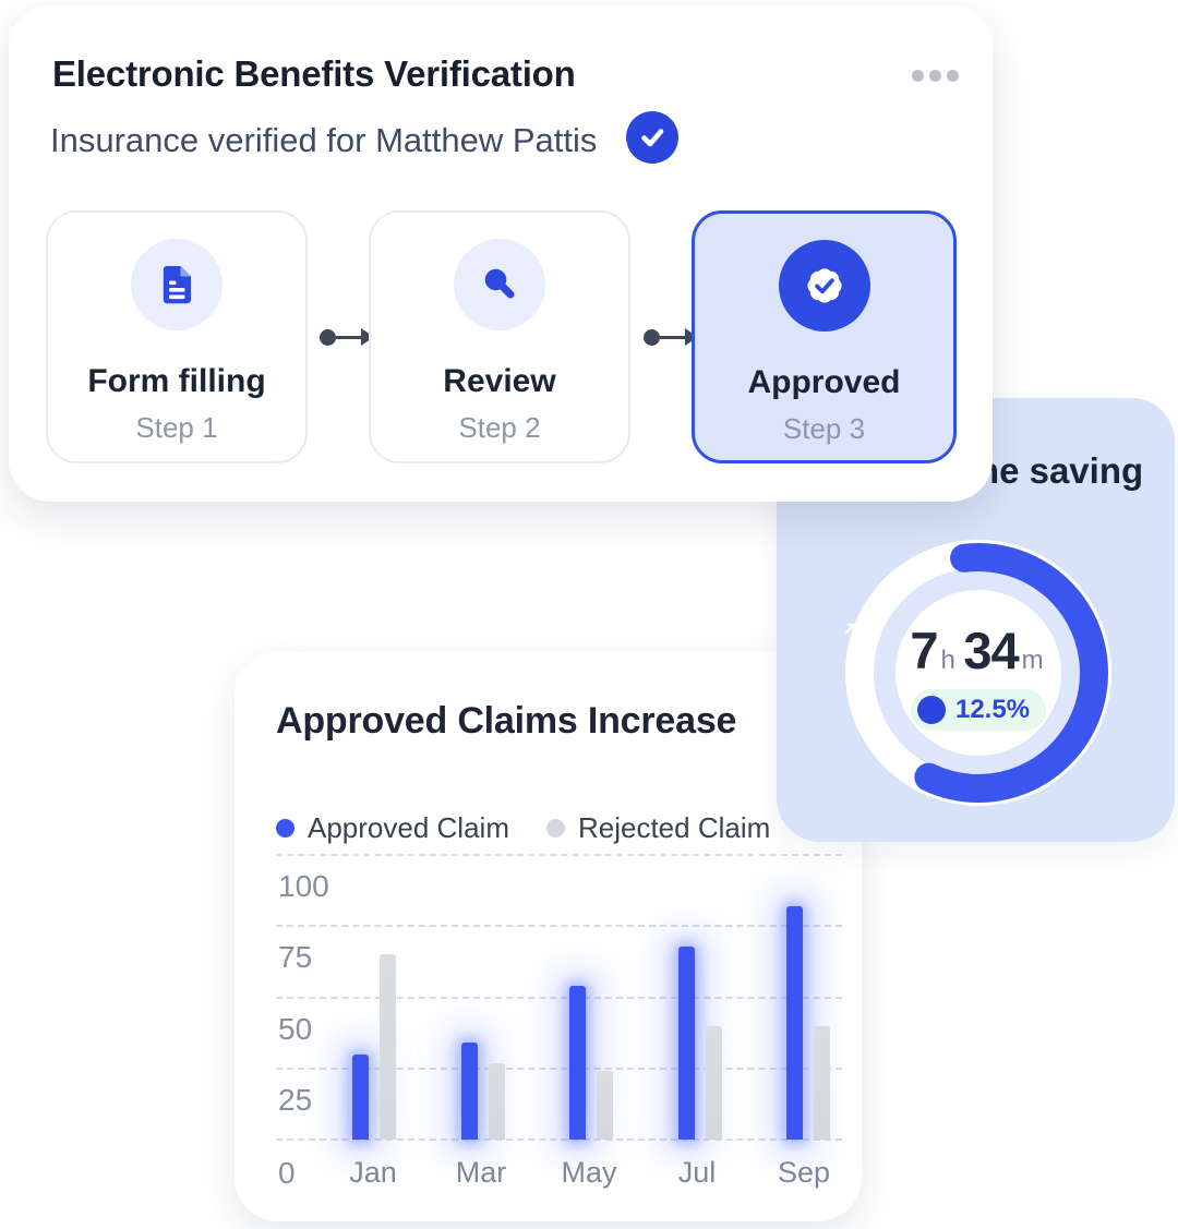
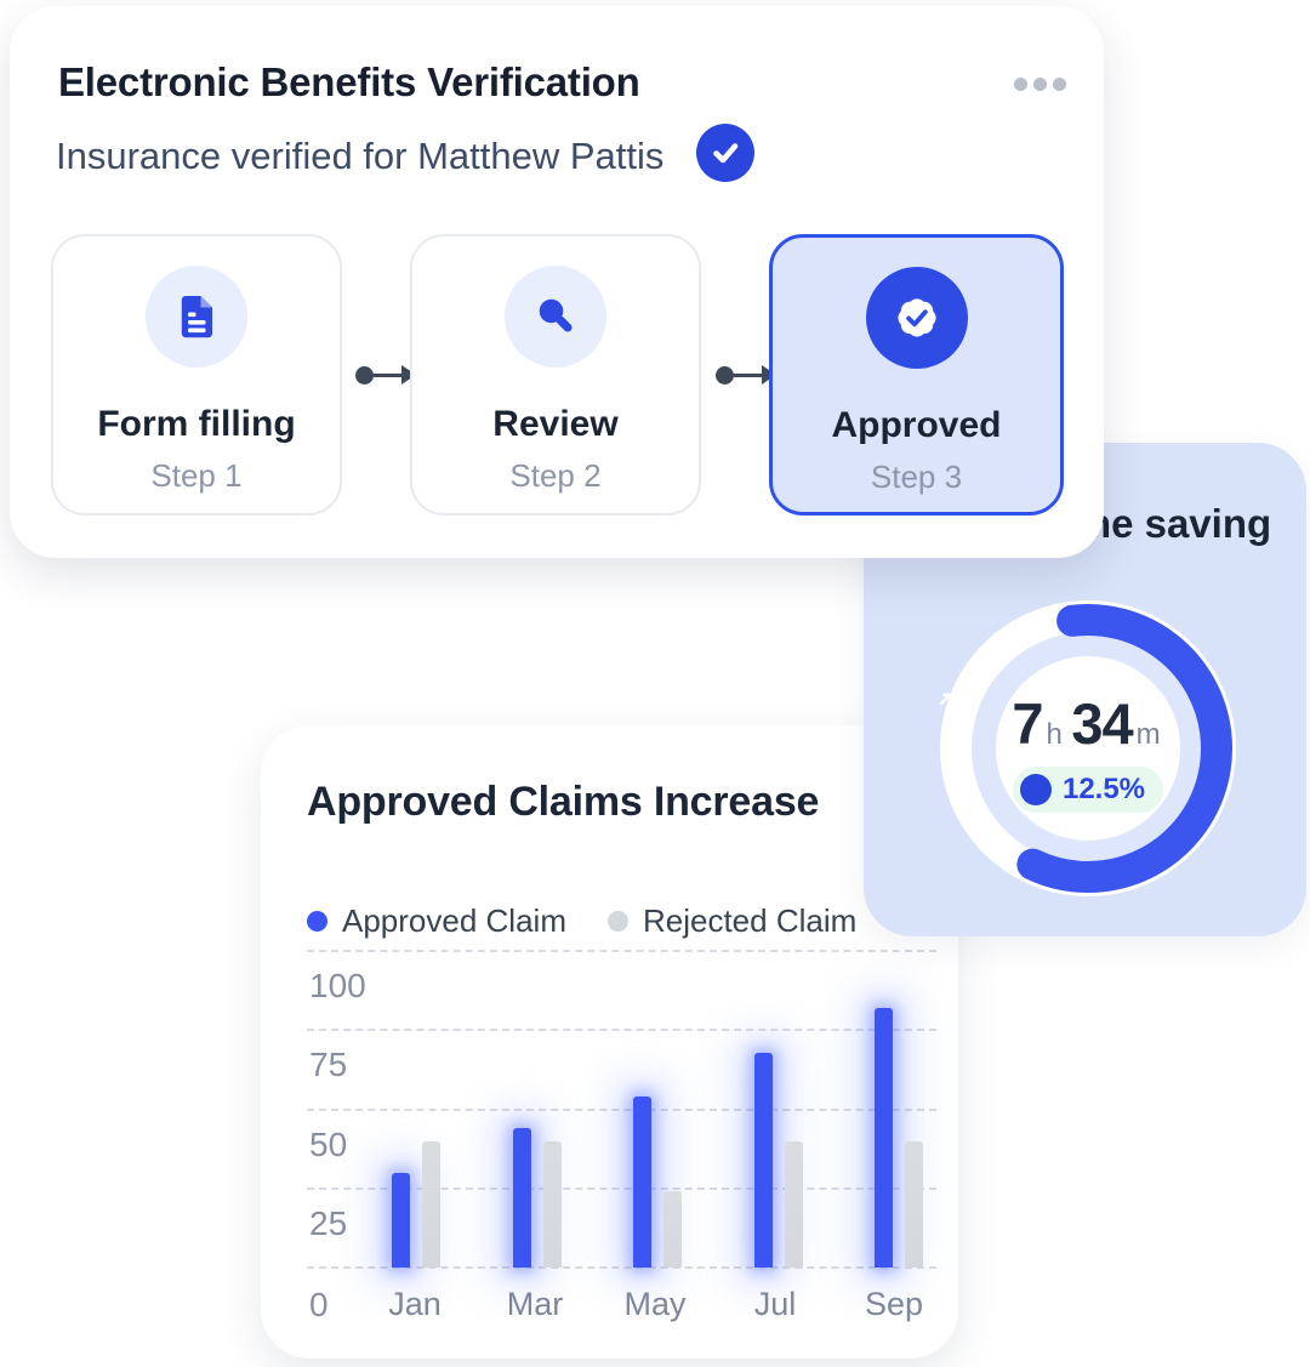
Rejected Claim/Jan: 65 -> 40
Approved Claim/Mar: 34 -> 44
Rejected Claim/Mar: 27 -> 40
